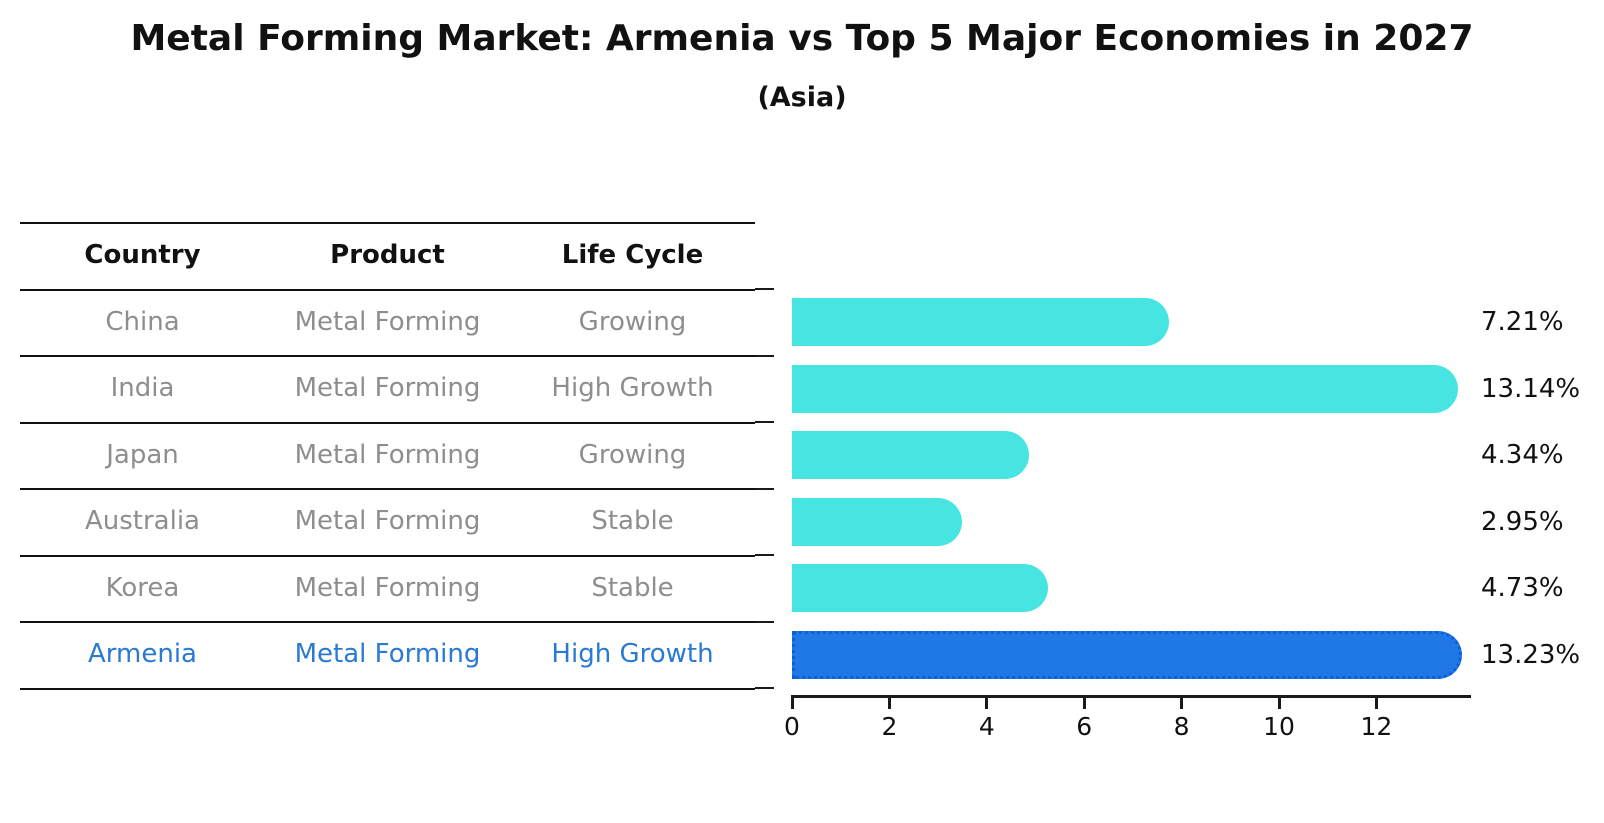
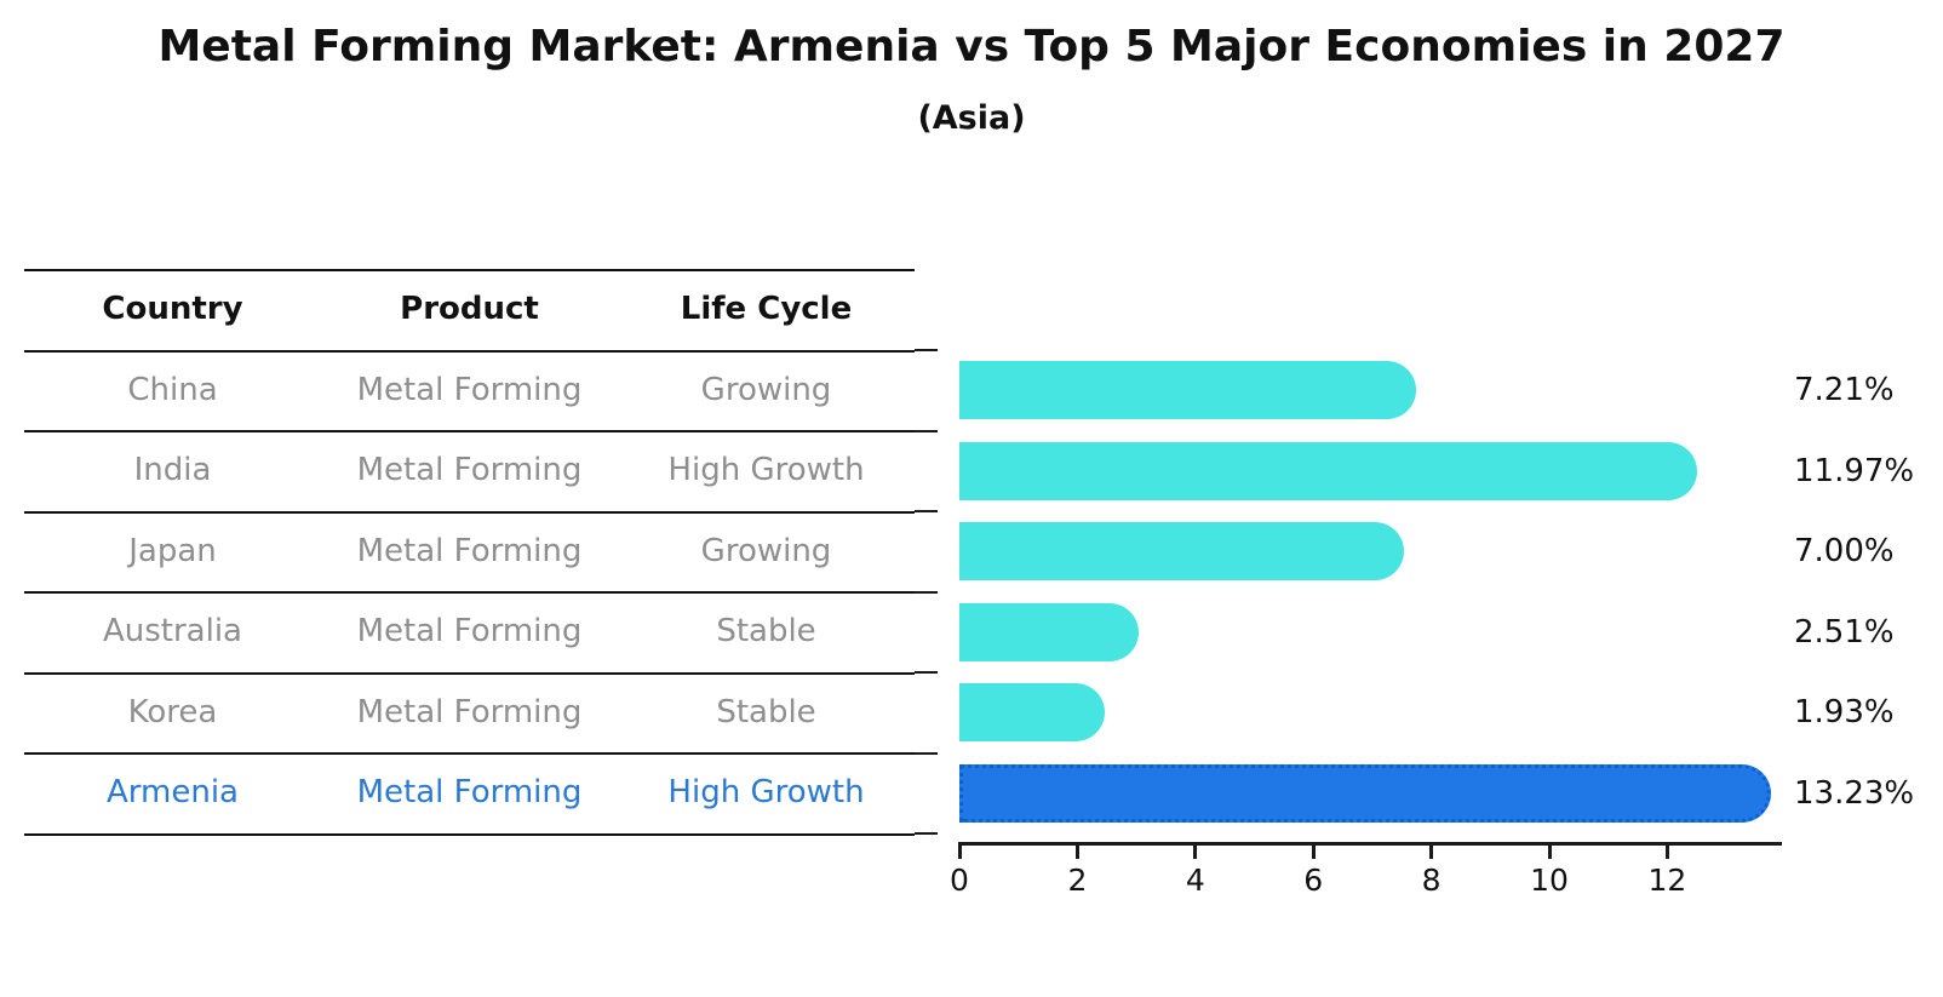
India: 13.14% -> 11.97%
Japan: 4.34% -> 7.00%
Australia: 2.95% -> 2.51%
Korea: 4.73% -> 1.93%
